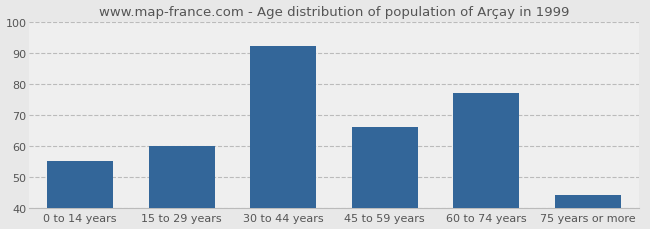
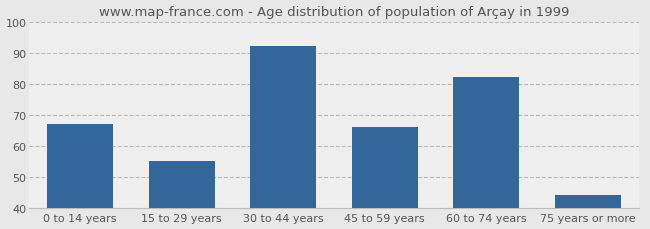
0 to 14 years: 55 -> 67
15 to 29 years: 60 -> 55
60 to 74 years: 77 -> 82
